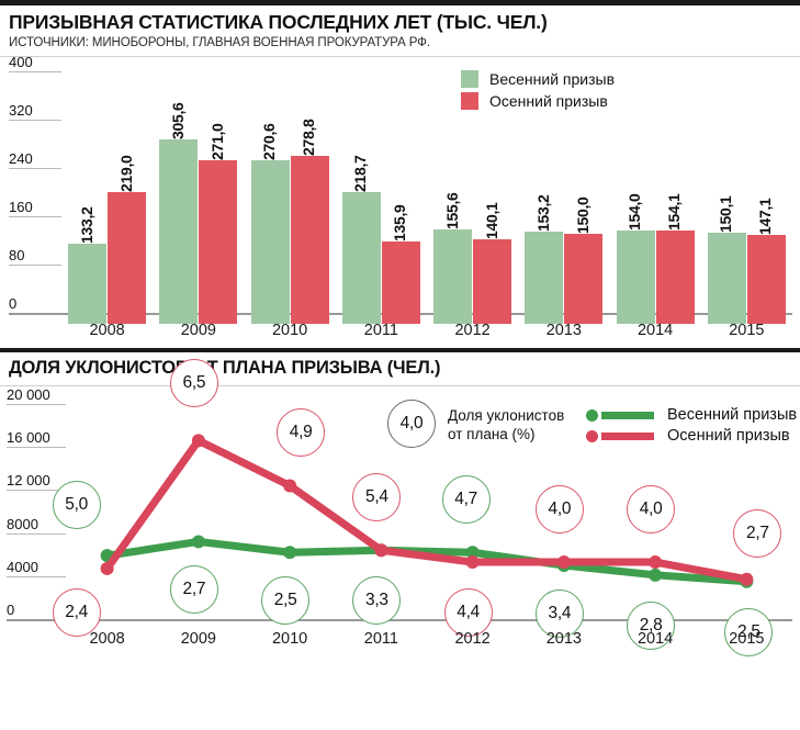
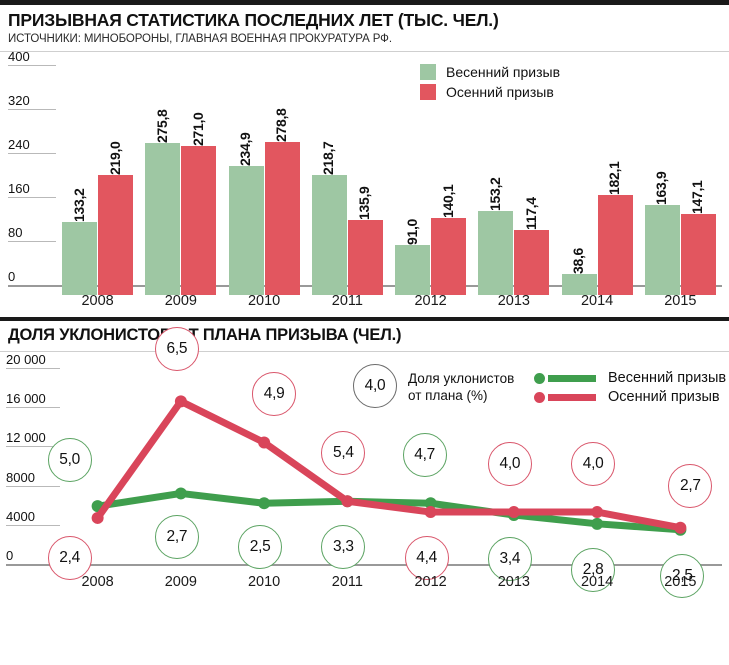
ПРИЗЫВНАЯ СТАТИСТИКА ПОСЛЕДНИХ ЛЕТ (ТЫС. ЧЕЛ.)/Весенний призыв/2009: 305,6 -> 275,8
ПРИЗЫВНАЯ СТАТИСТИКА ПОСЛЕДНИХ ЛЕТ (ТЫС. ЧЕЛ.)/Весенний призыв/2010: 270,6 -> 234,9
ПРИЗЫВНАЯ СТАТИСТИКА ПОСЛЕДНИХ ЛЕТ (ТЫС. ЧЕЛ.)/Весенний призыв/2012: 155,6 -> 91,0
ПРИЗЫВНАЯ СТАТИСТИКА ПОСЛЕДНИХ ЛЕТ (ТЫС. ЧЕЛ.)/Осенний призыв/2013: 150,0 -> 117,4
ПРИЗЫВНАЯ СТАТИСТИКА ПОСЛЕДНИХ ЛЕТ (ТЫС. ЧЕЛ.)/Весенний призыв/2014: 154,0 -> 38,6
ПРИЗЫВНАЯ СТАТИСТИКА ПОСЛЕДНИХ ЛЕТ (ТЫС. ЧЕЛ.)/Осенний призыв/2014: 154,1 -> 182,1
ПРИЗЫВНАЯ СТАТИСТИКА ПОСЛЕДНИХ ЛЕТ (ТЫС. ЧЕЛ.)/Весенний призыв/2015: 150,1 -> 163,9
